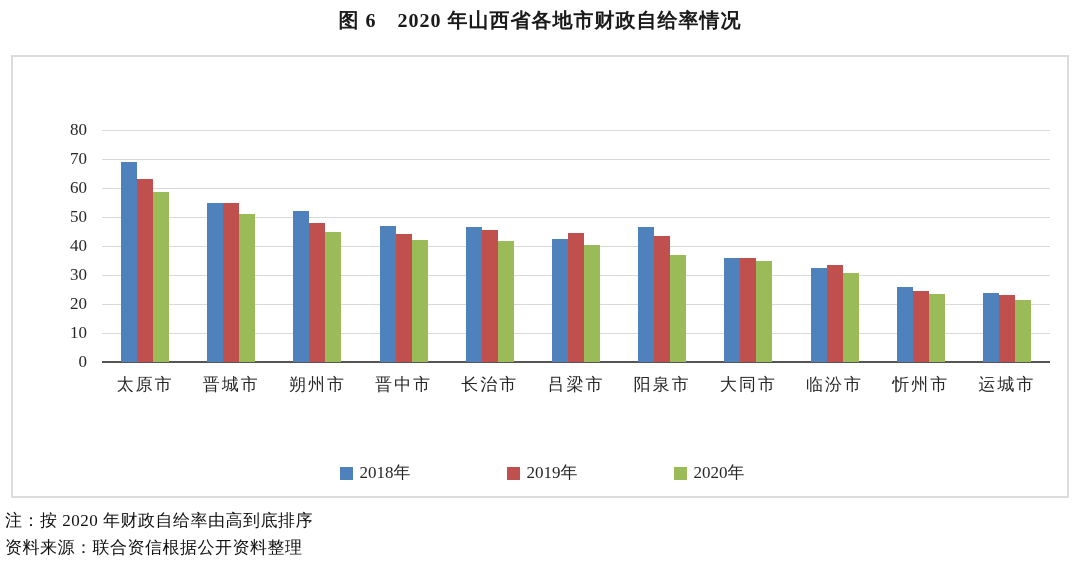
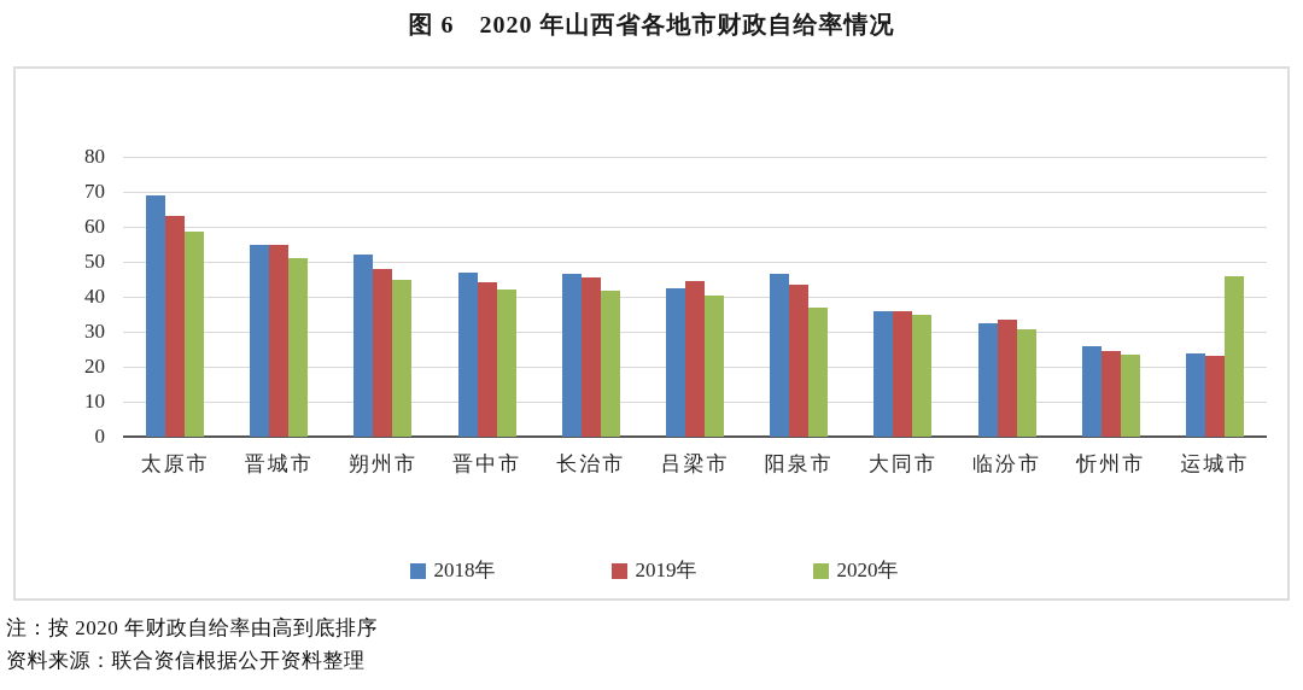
2020年/运城市: 22 -> 46
